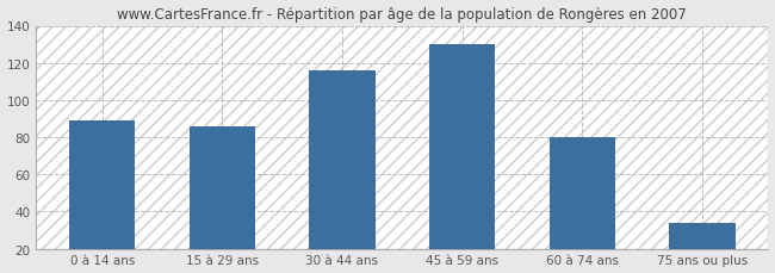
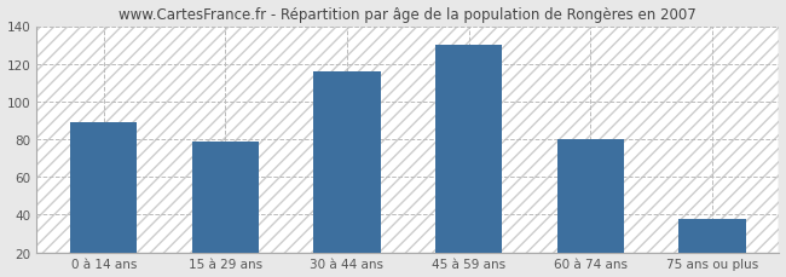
15 à 29 ans: 86 -> 79
75 ans ou plus: 34 -> 38
